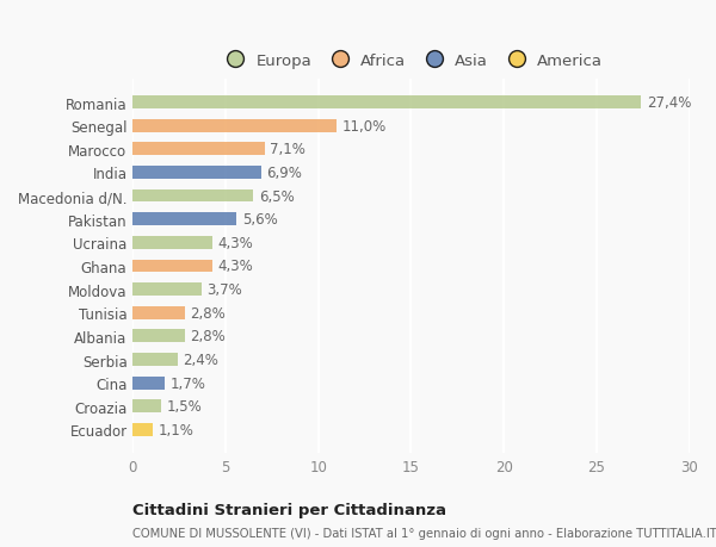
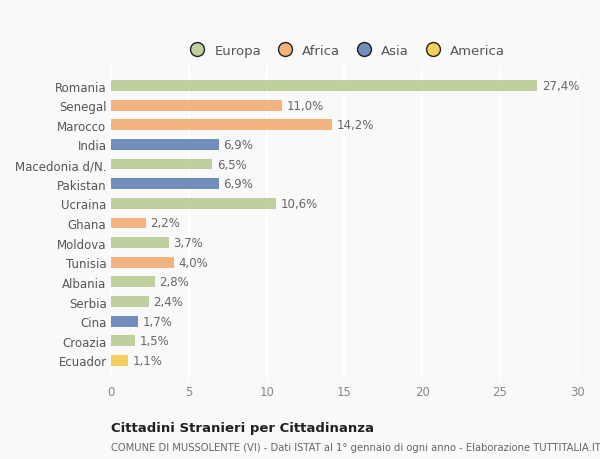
Marocco: 7,1% -> 14,2%
Pakistan: 5,6% -> 6,9%
Ucraina: 4,3% -> 10,6%
Ghana: 4,3% -> 2,2%
Tunisia: 2,8% -> 4,0%
